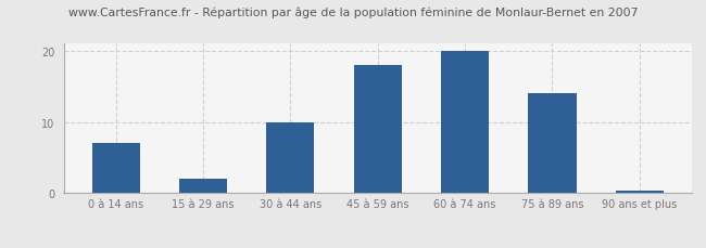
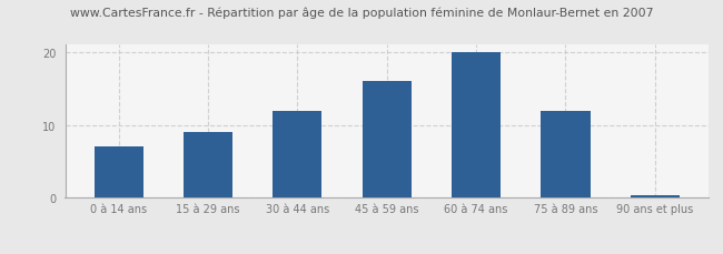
15 à 29 ans: 2.0 -> 9.0
30 à 44 ans: 10.0 -> 12.0
45 à 59 ans: 18.0 -> 16.0
75 à 89 ans: 14.0 -> 12.0
